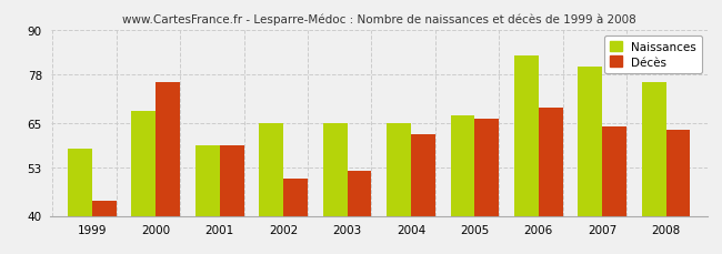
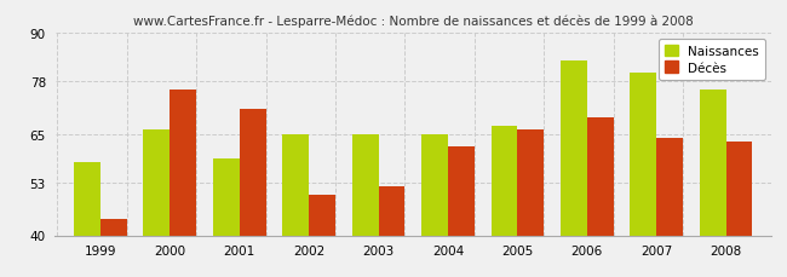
Naissances/2000: 68 -> 66
Décès/2001: 59 -> 71
